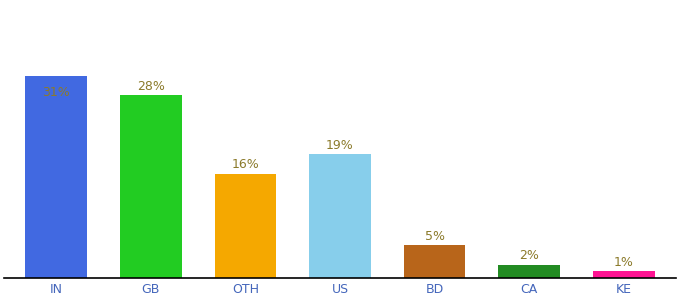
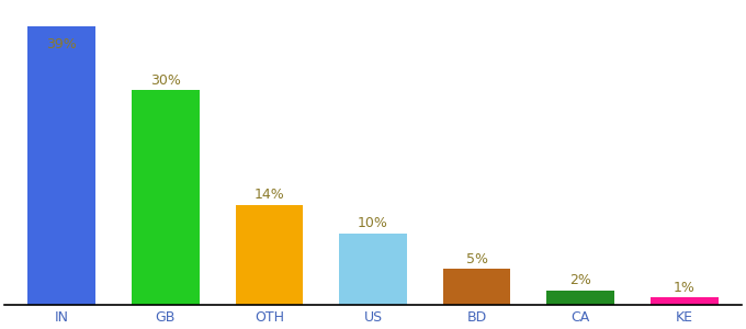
IN: 31% -> 39%
GB: 28% -> 30%
OTH: 16% -> 14%
US: 19% -> 10%
